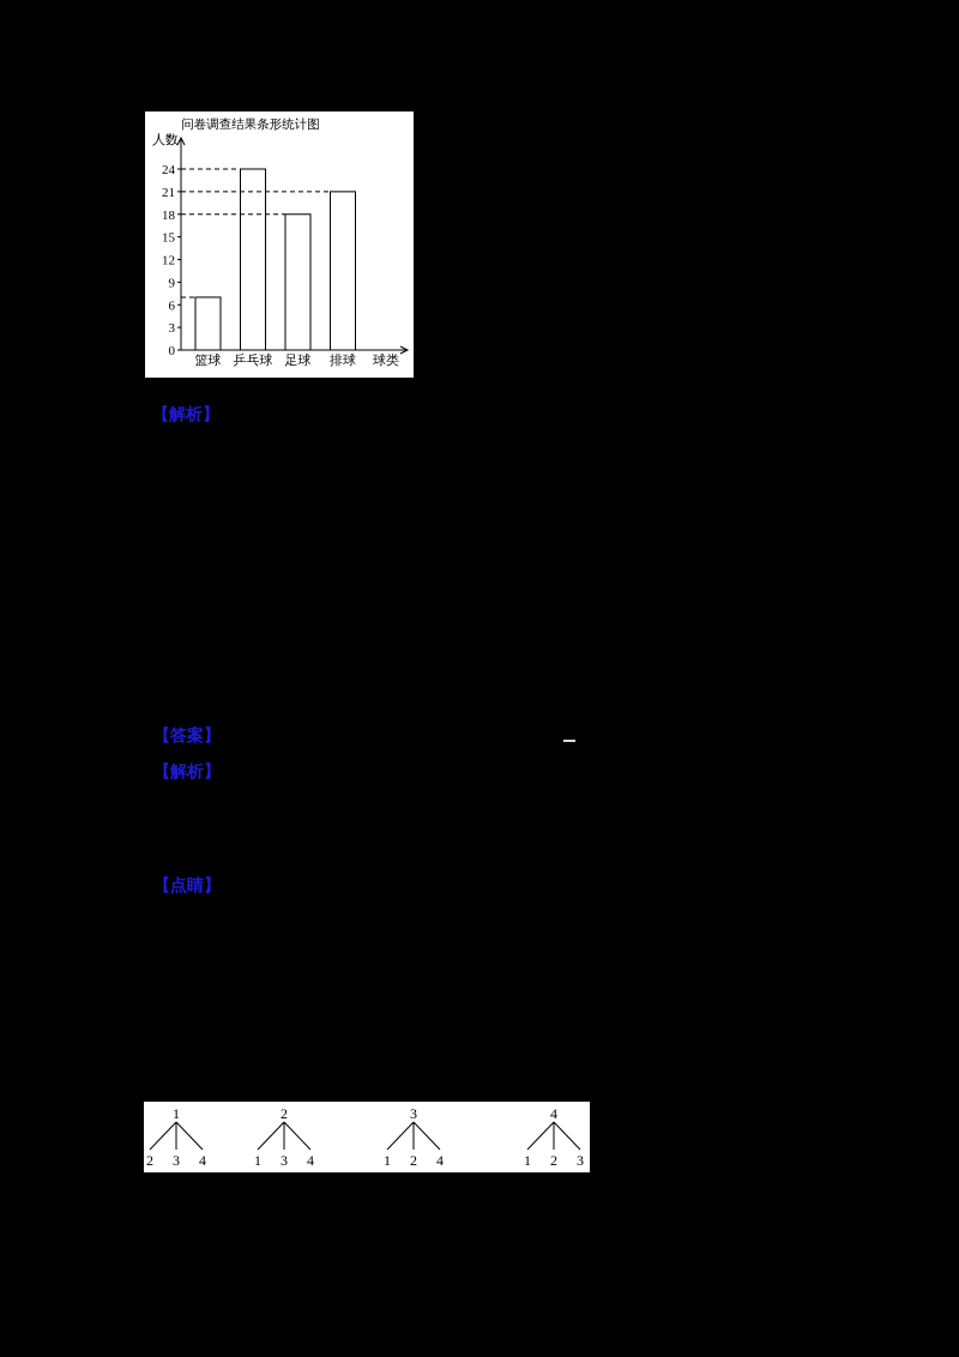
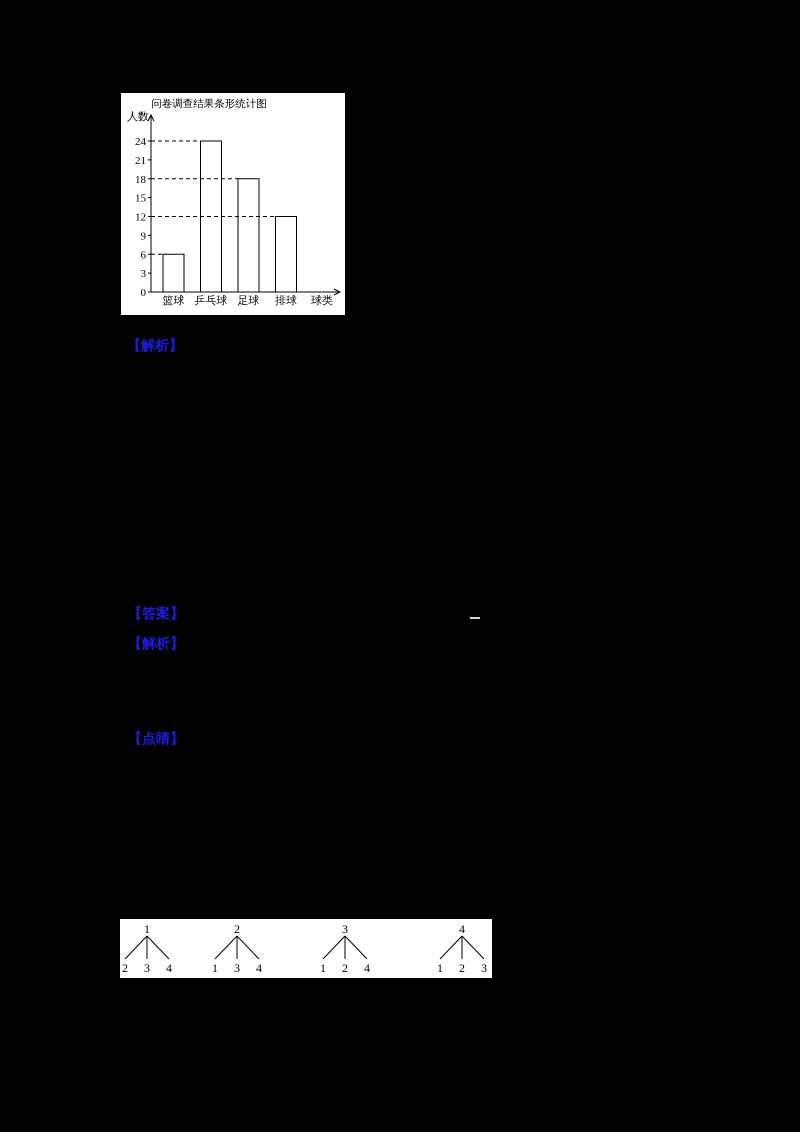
篮球: 7 -> 6
排球: 21 -> 12
